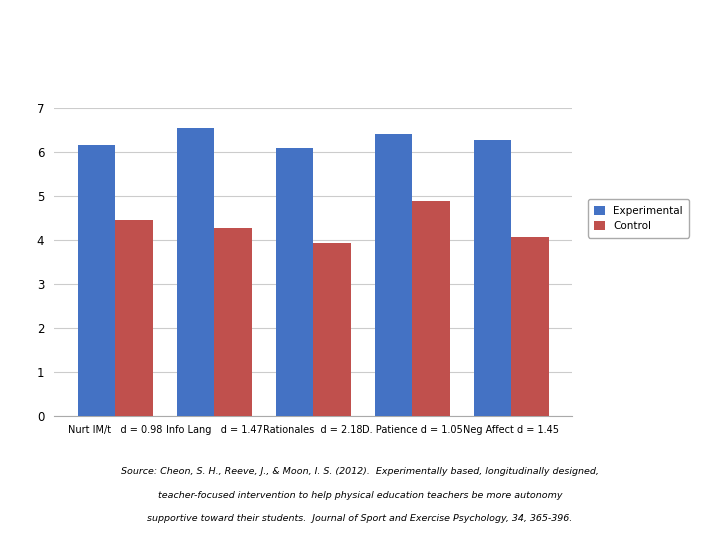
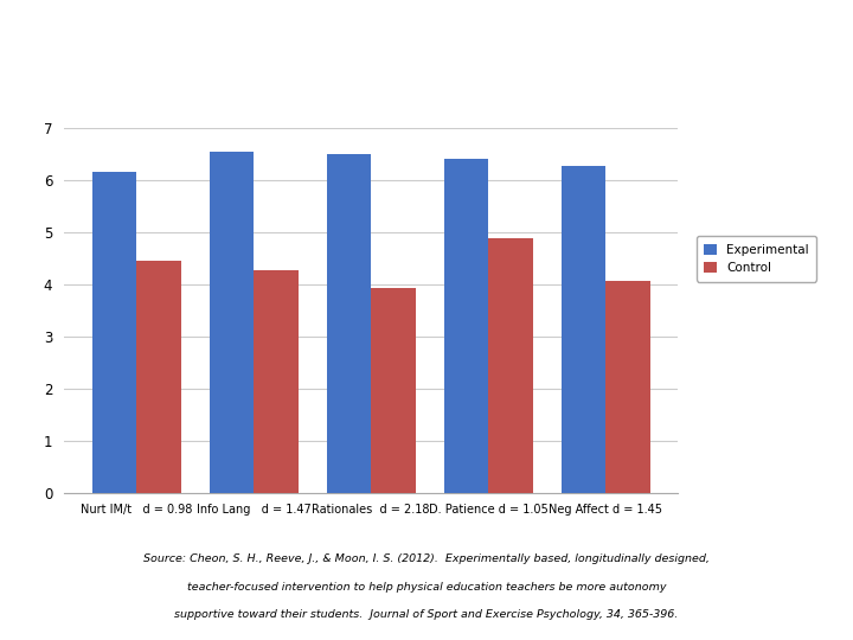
Experimental/Rationales d = 2.18: 6.10 -> 6.50
